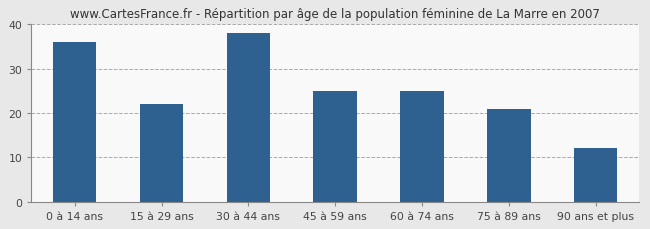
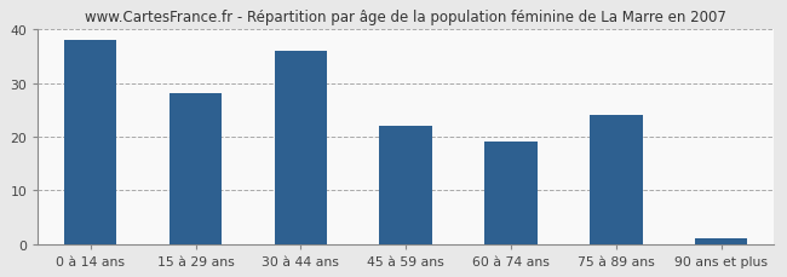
0 à 14 ans: 36 -> 38
15 à 29 ans: 22 -> 28
30 à 44 ans: 38 -> 36
45 à 59 ans: 25 -> 22
60 à 74 ans: 25 -> 19
75 à 89 ans: 21 -> 24
90 ans et plus: 12 -> 1
